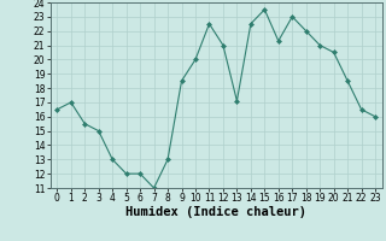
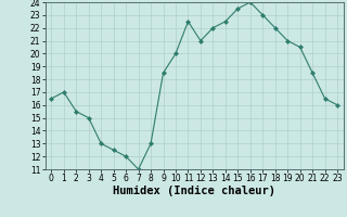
5: 12.0 -> 12.5
13: 17.1 -> 22.0
16: 21.3 -> 24.0
